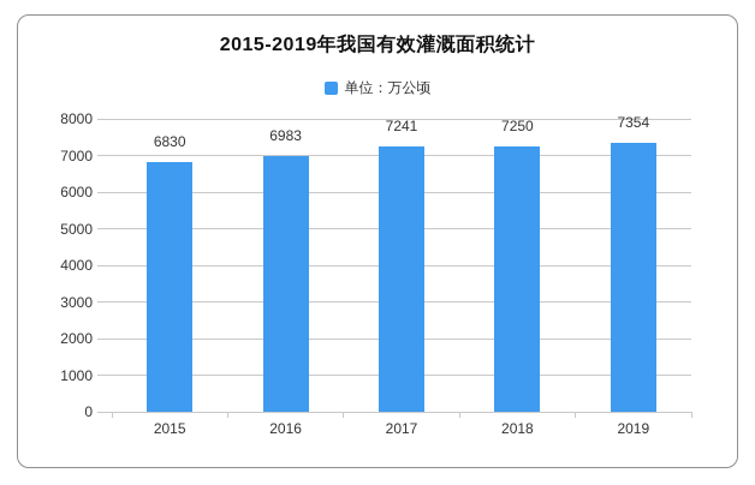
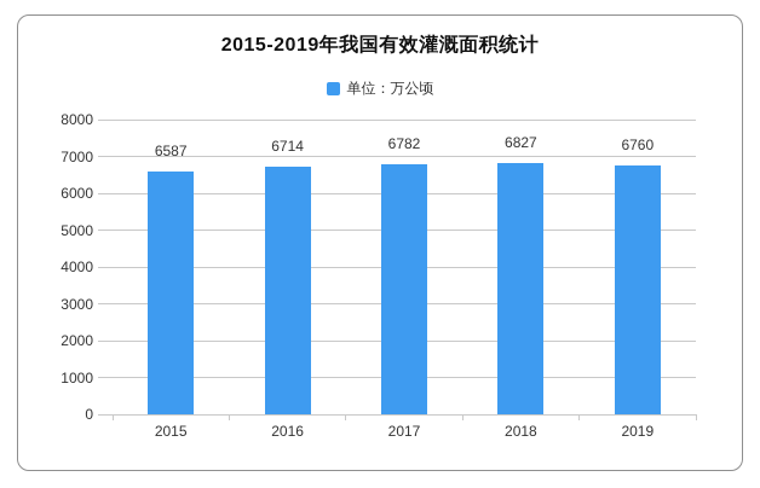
2015: 6830 -> 6587
2016: 6983 -> 6714
2017: 7241 -> 6782
2018: 7250 -> 6827
2019: 7354 -> 6760
